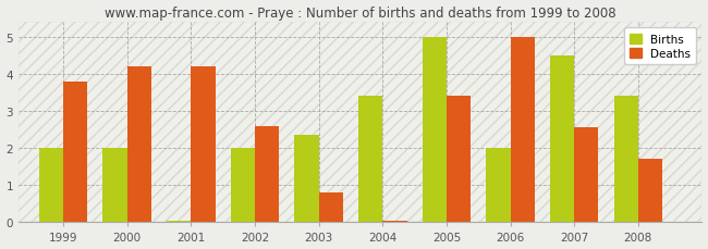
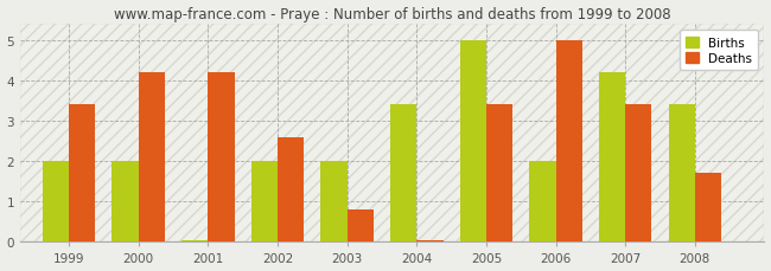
Deaths/1999: 3.80 -> 3.40
Births/2003: 2.35 -> 2.00
Births/2007: 4.50 -> 4.20
Deaths/2007: 2.55 -> 3.40
